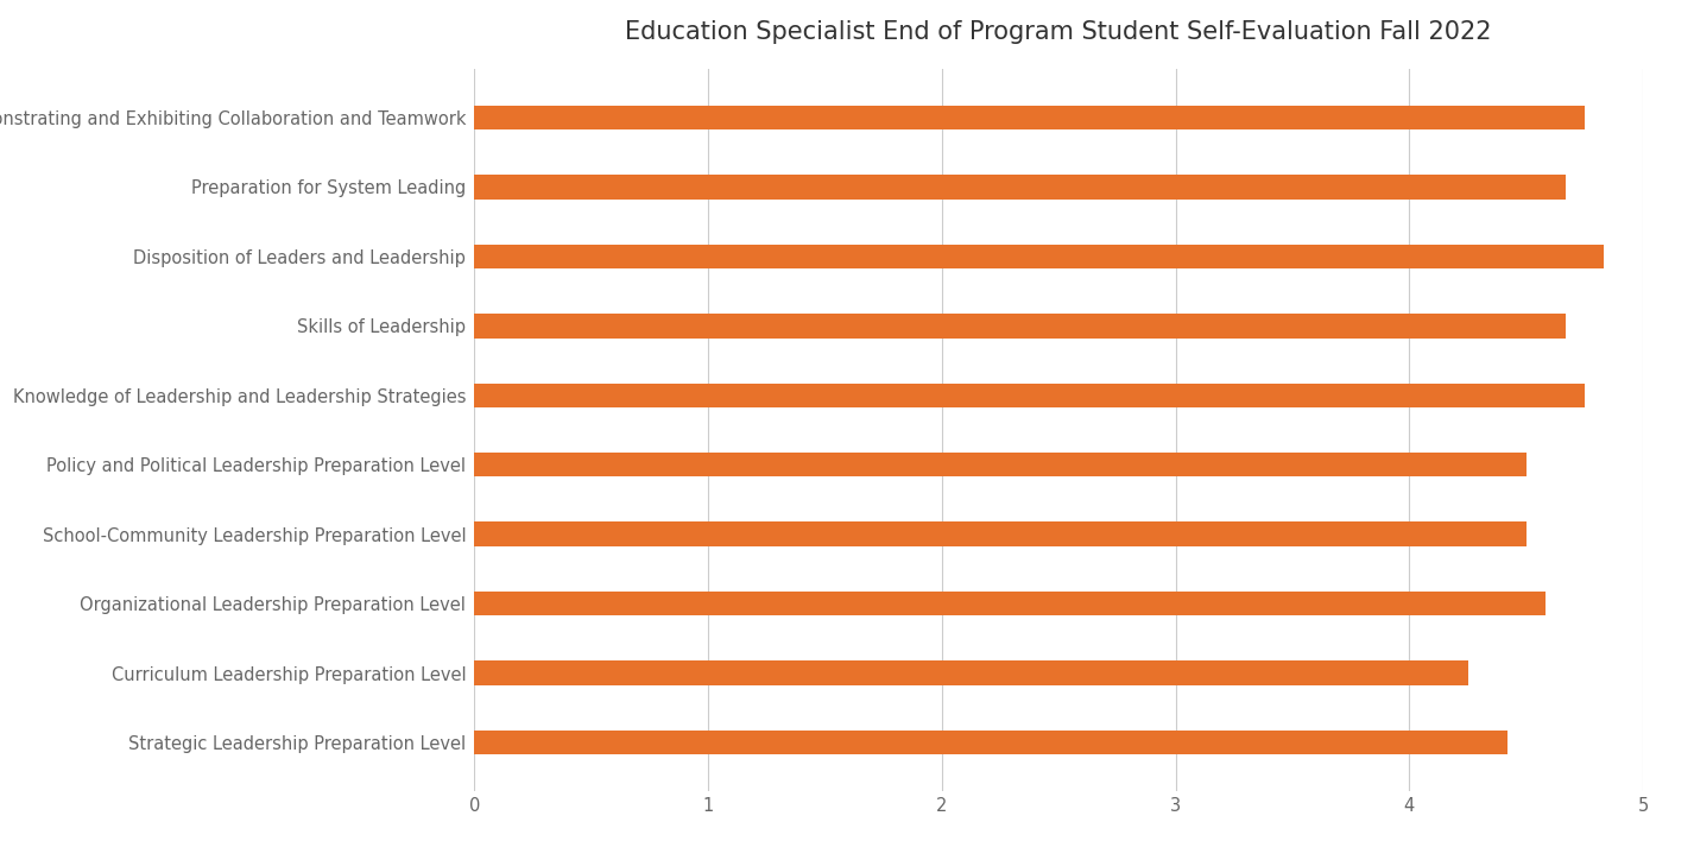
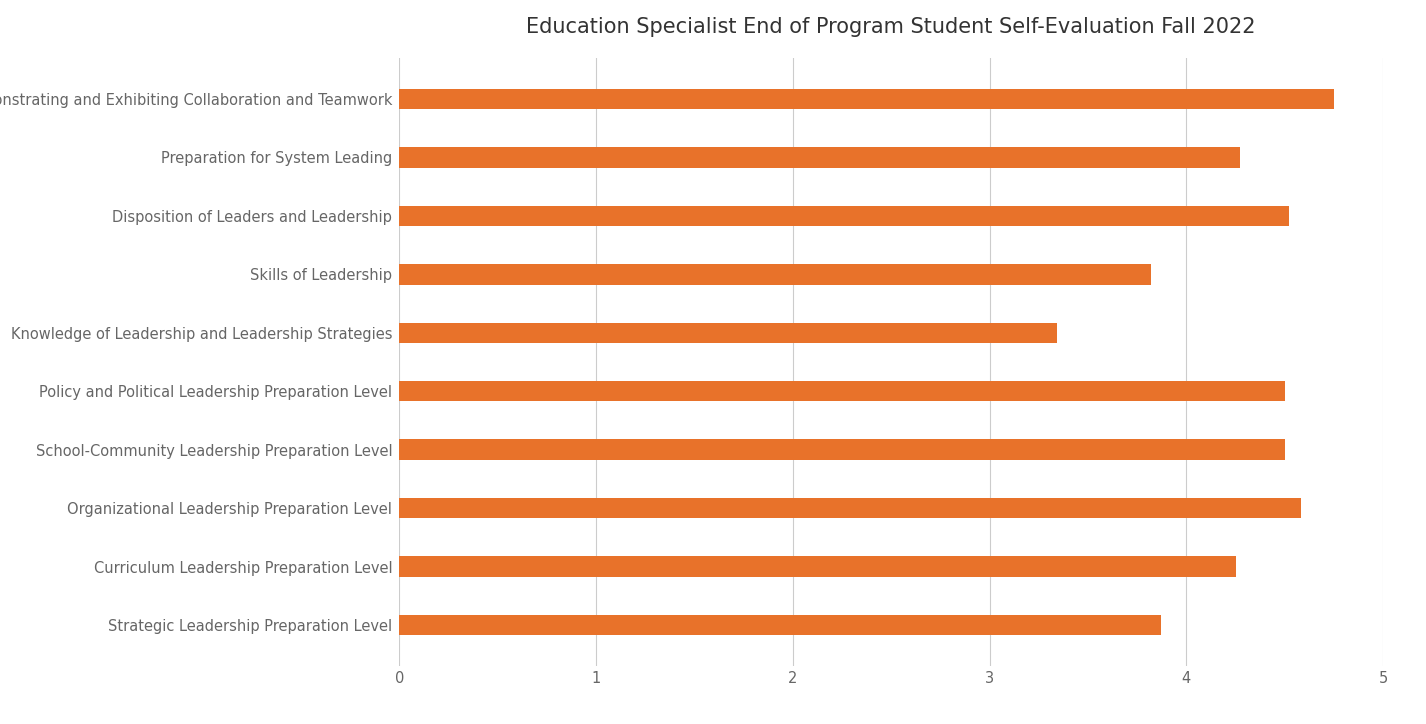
Preparation for System Leading: 4.67 -> 4.27
Disposition of Leaders and Leadership: 4.83 -> 4.52
Skills of Leadership: 4.67 -> 3.82
Knowledge of Leadership and Leadership Strategies: 4.75 -> 3.34
Strategic Leadership Preparation Level: 4.42 -> 3.87
